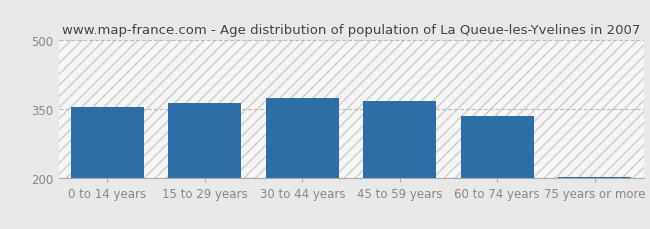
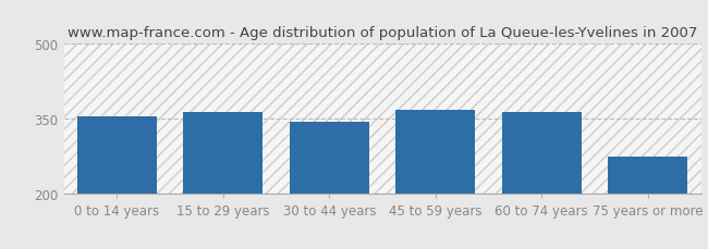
30 to 44 years: 374 -> 345
60 to 74 years: 336 -> 365
75 years or more: 202 -> 275
